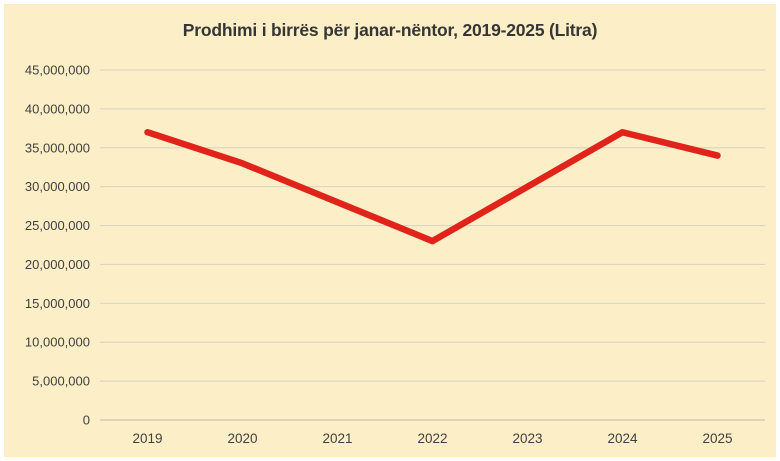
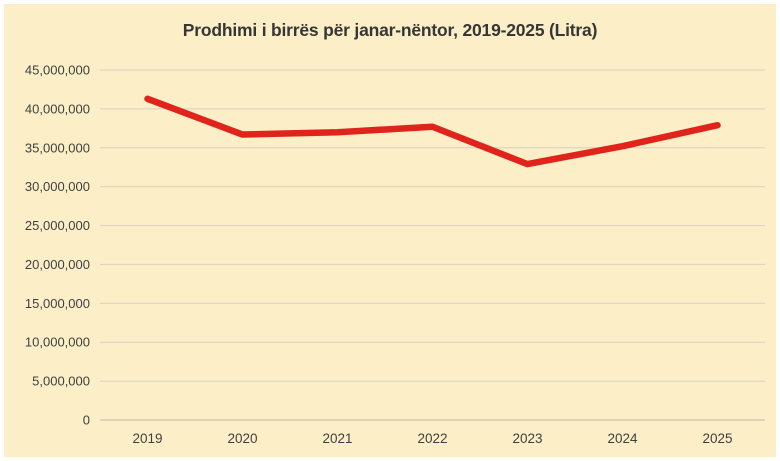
2019: 37000000 -> 41000000
2020: 33000000 -> 37000000
2021: 28000000 -> 37000000
2022: 23000000 -> 38000000
2023: 30000000 -> 33000000
2024: 37000000 -> 35000000
2025: 34000000 -> 38000000
